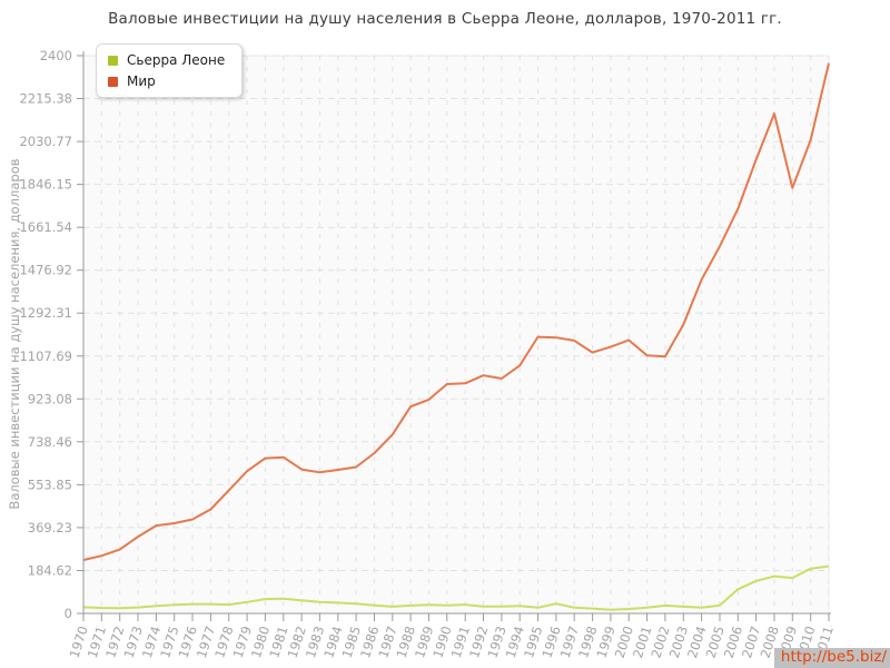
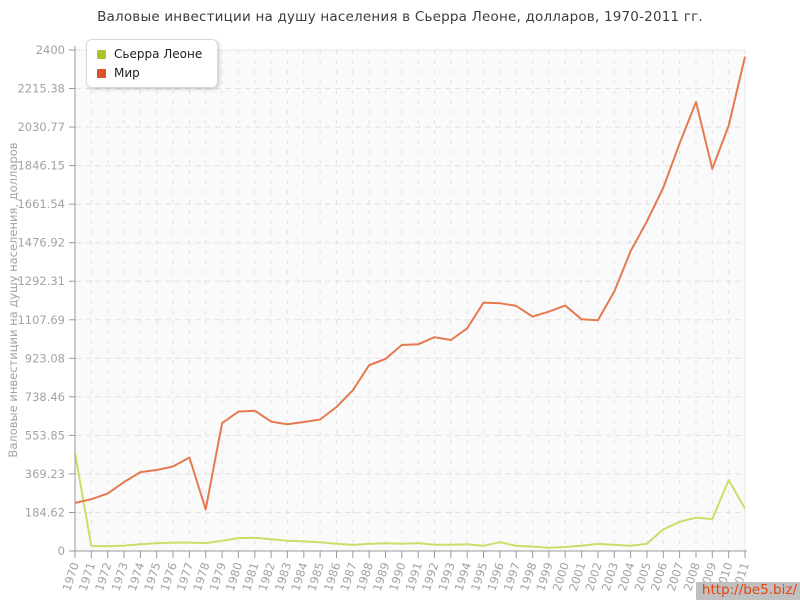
Сьерра Леоне/1970: 30 -> 470
Мир/1978: 530 -> 200
Сьерра Леоне/2010: 190 -> 340
